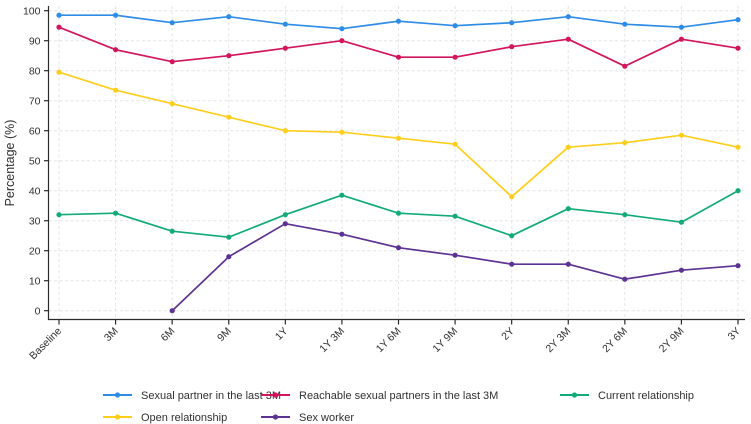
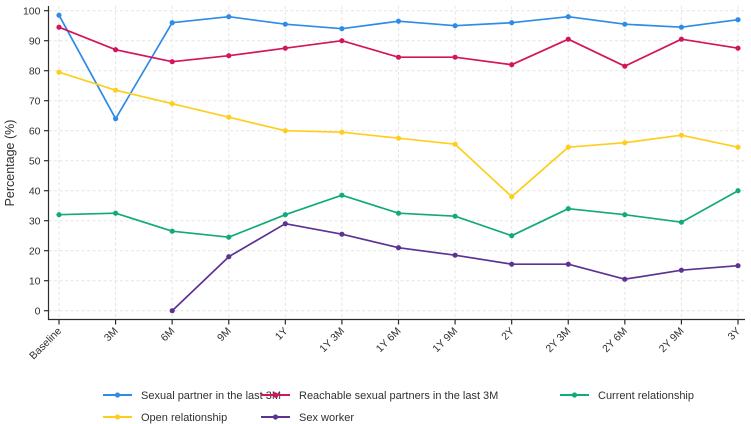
Sexual partner in the last 3M/3M: 98 -> 64
Reachable sexual partners in the last 3M/2Y: 88 -> 82
